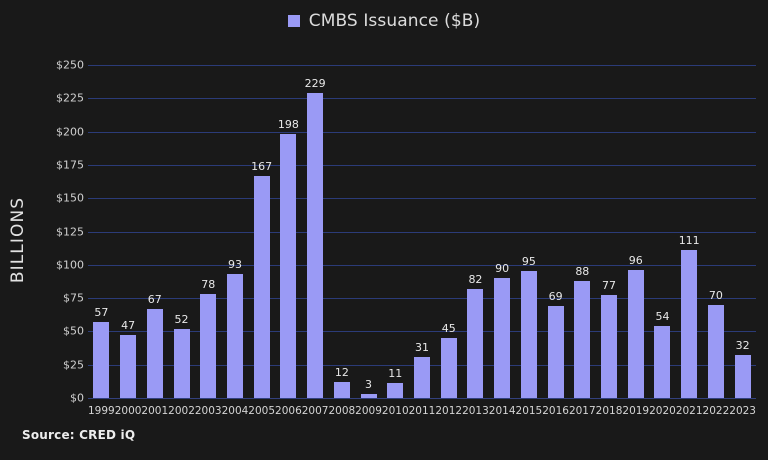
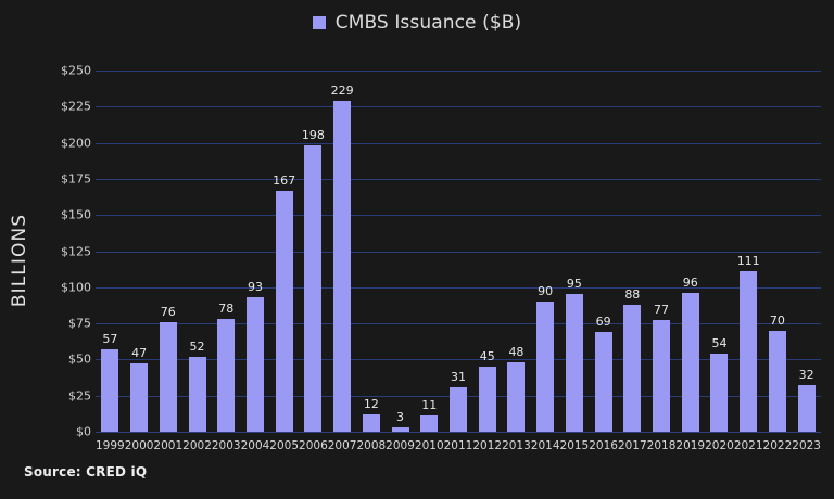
2001: 67 -> 76
2013: 82 -> 48
